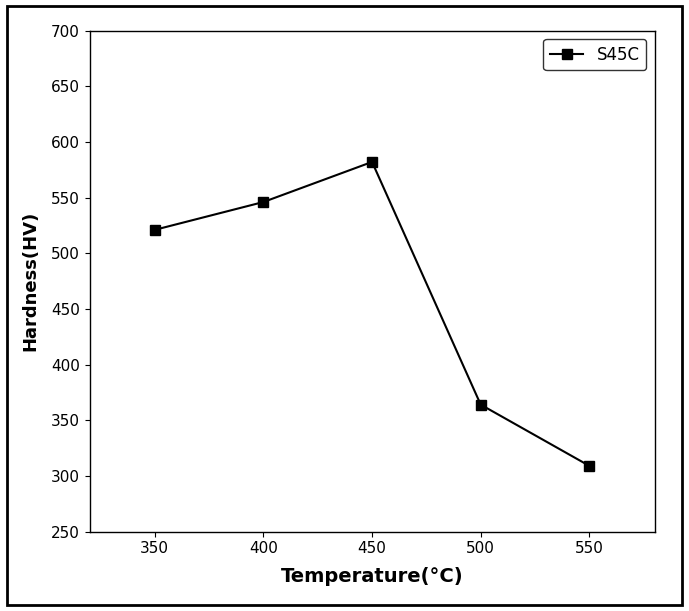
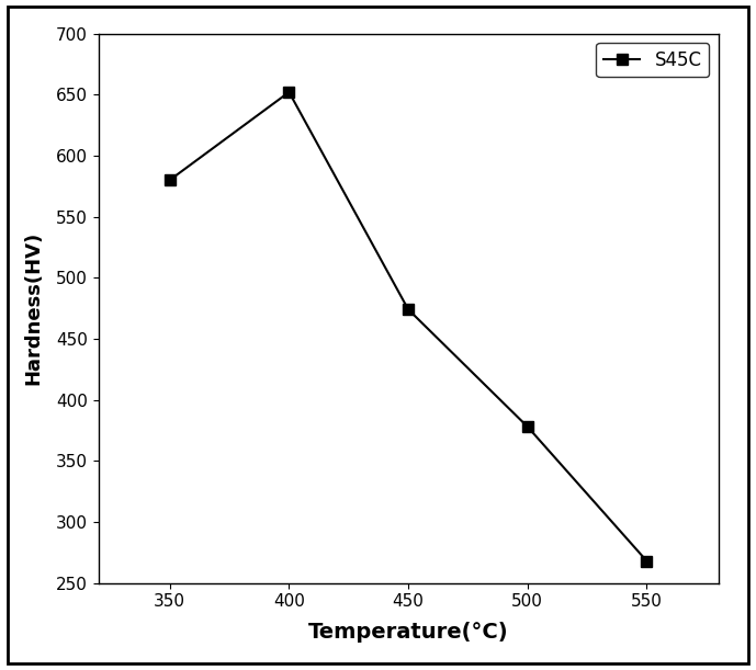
350: 521 -> 580
400: 546 -> 652
450: 582 -> 474
500: 364 -> 378
550: 309 -> 268
